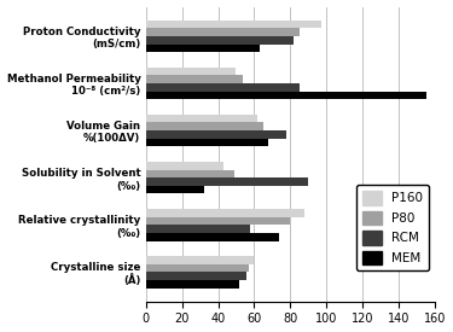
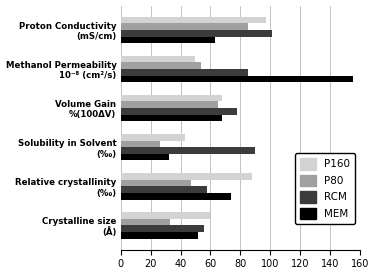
RCM/Proton Conductivity (mS/cm): 82 -> 101
P160/Volume Gain %(100ΔV): 62 -> 68
P80/Solubility in Solvent (‰): 49 -> 26
P80/Relative crystallinity (‰): 80 -> 47
P80/Crystalline size (Å): 57 -> 33
